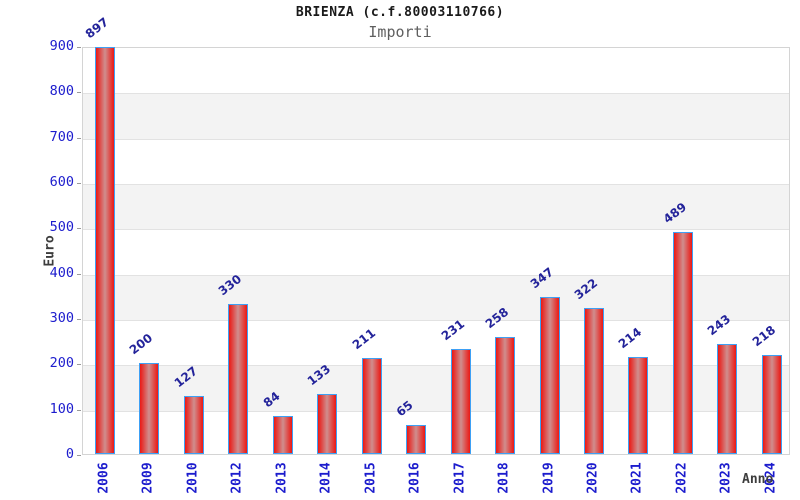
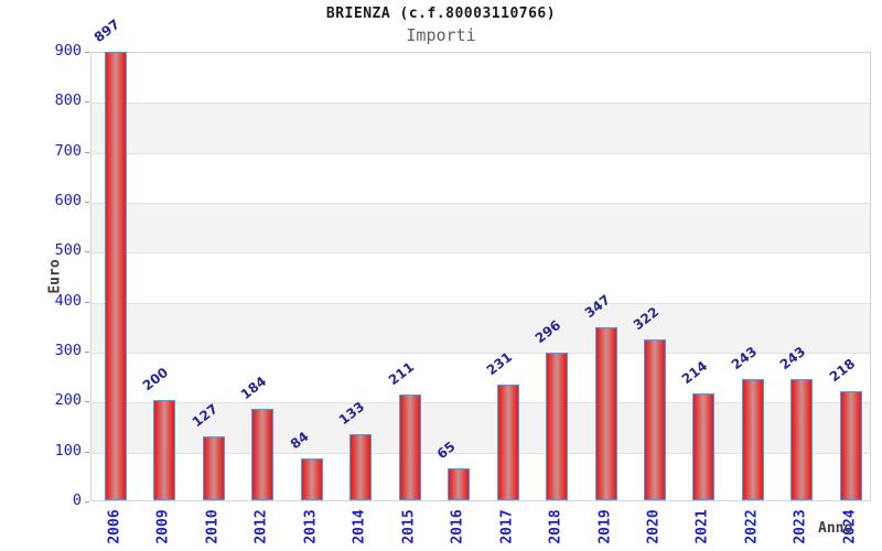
2012: 330 -> 184
2018: 258 -> 296
2022: 489 -> 243
